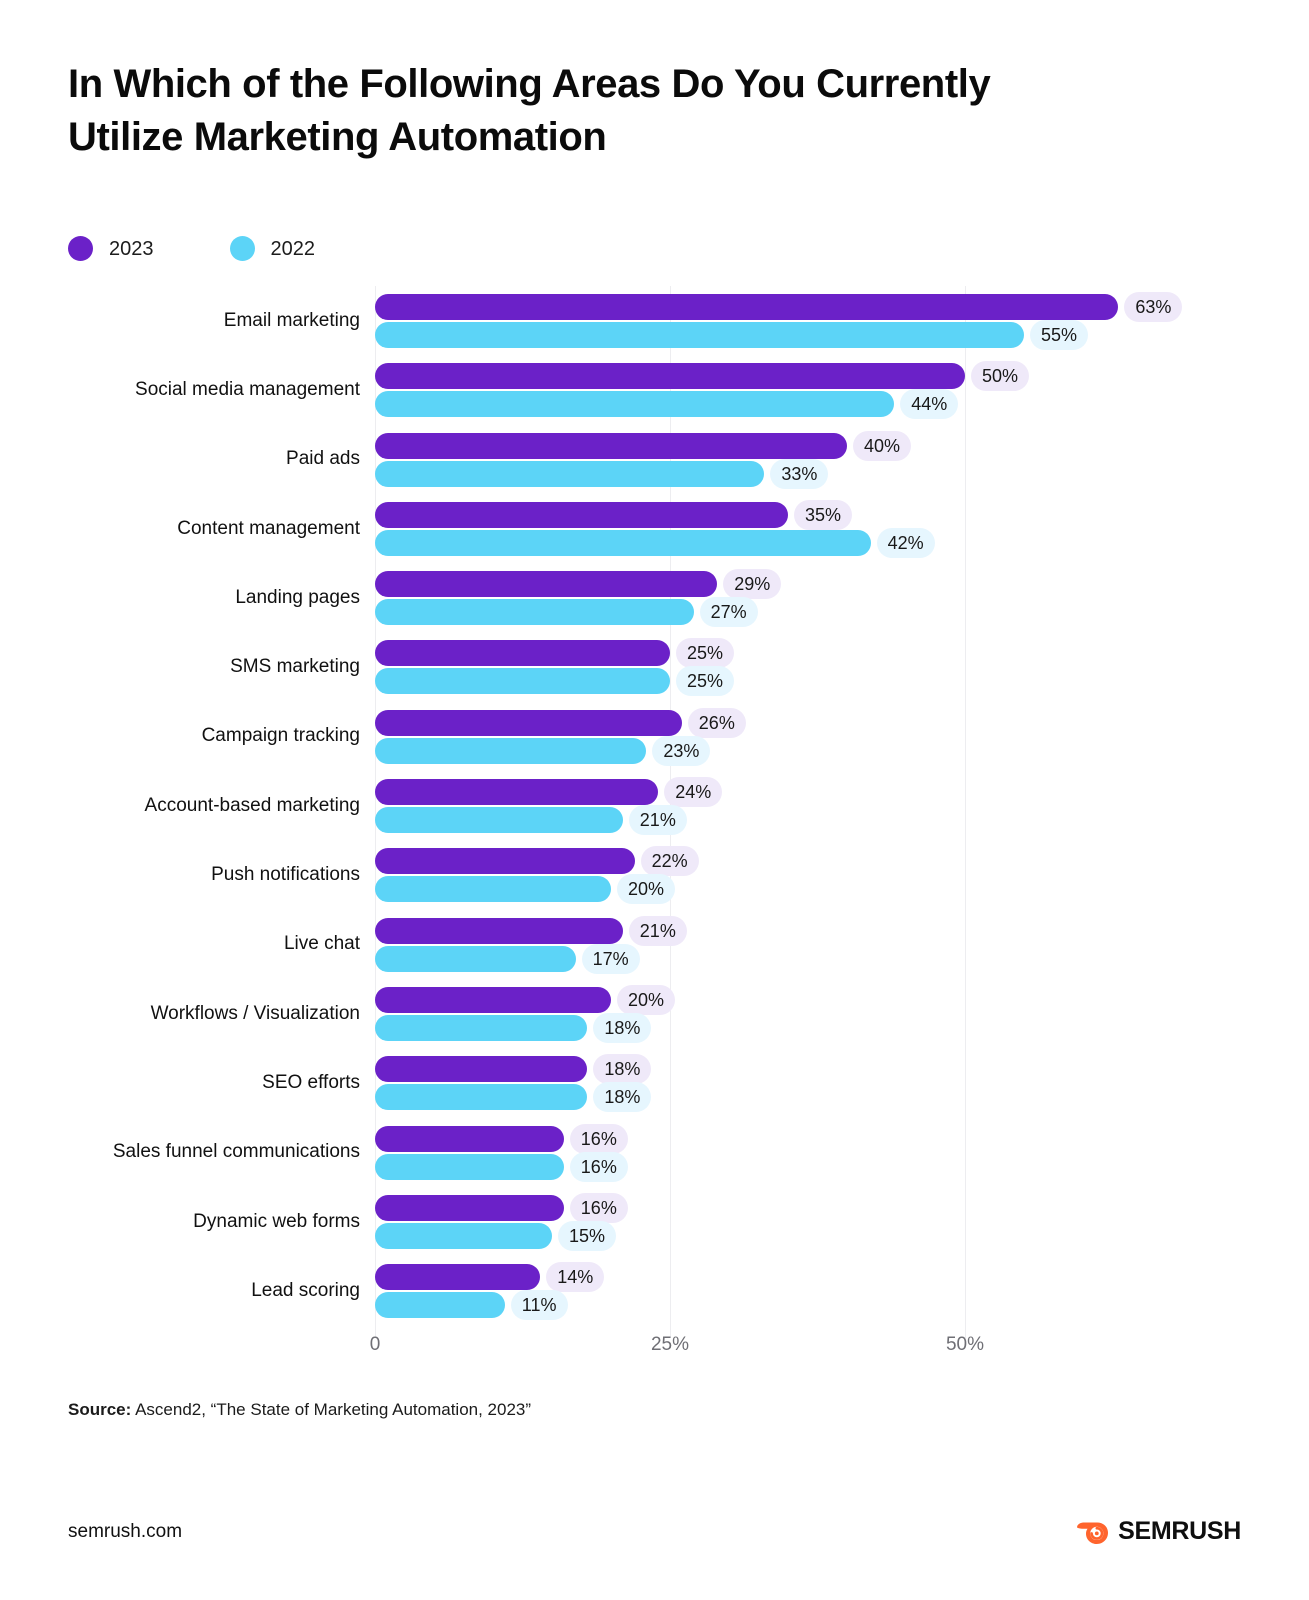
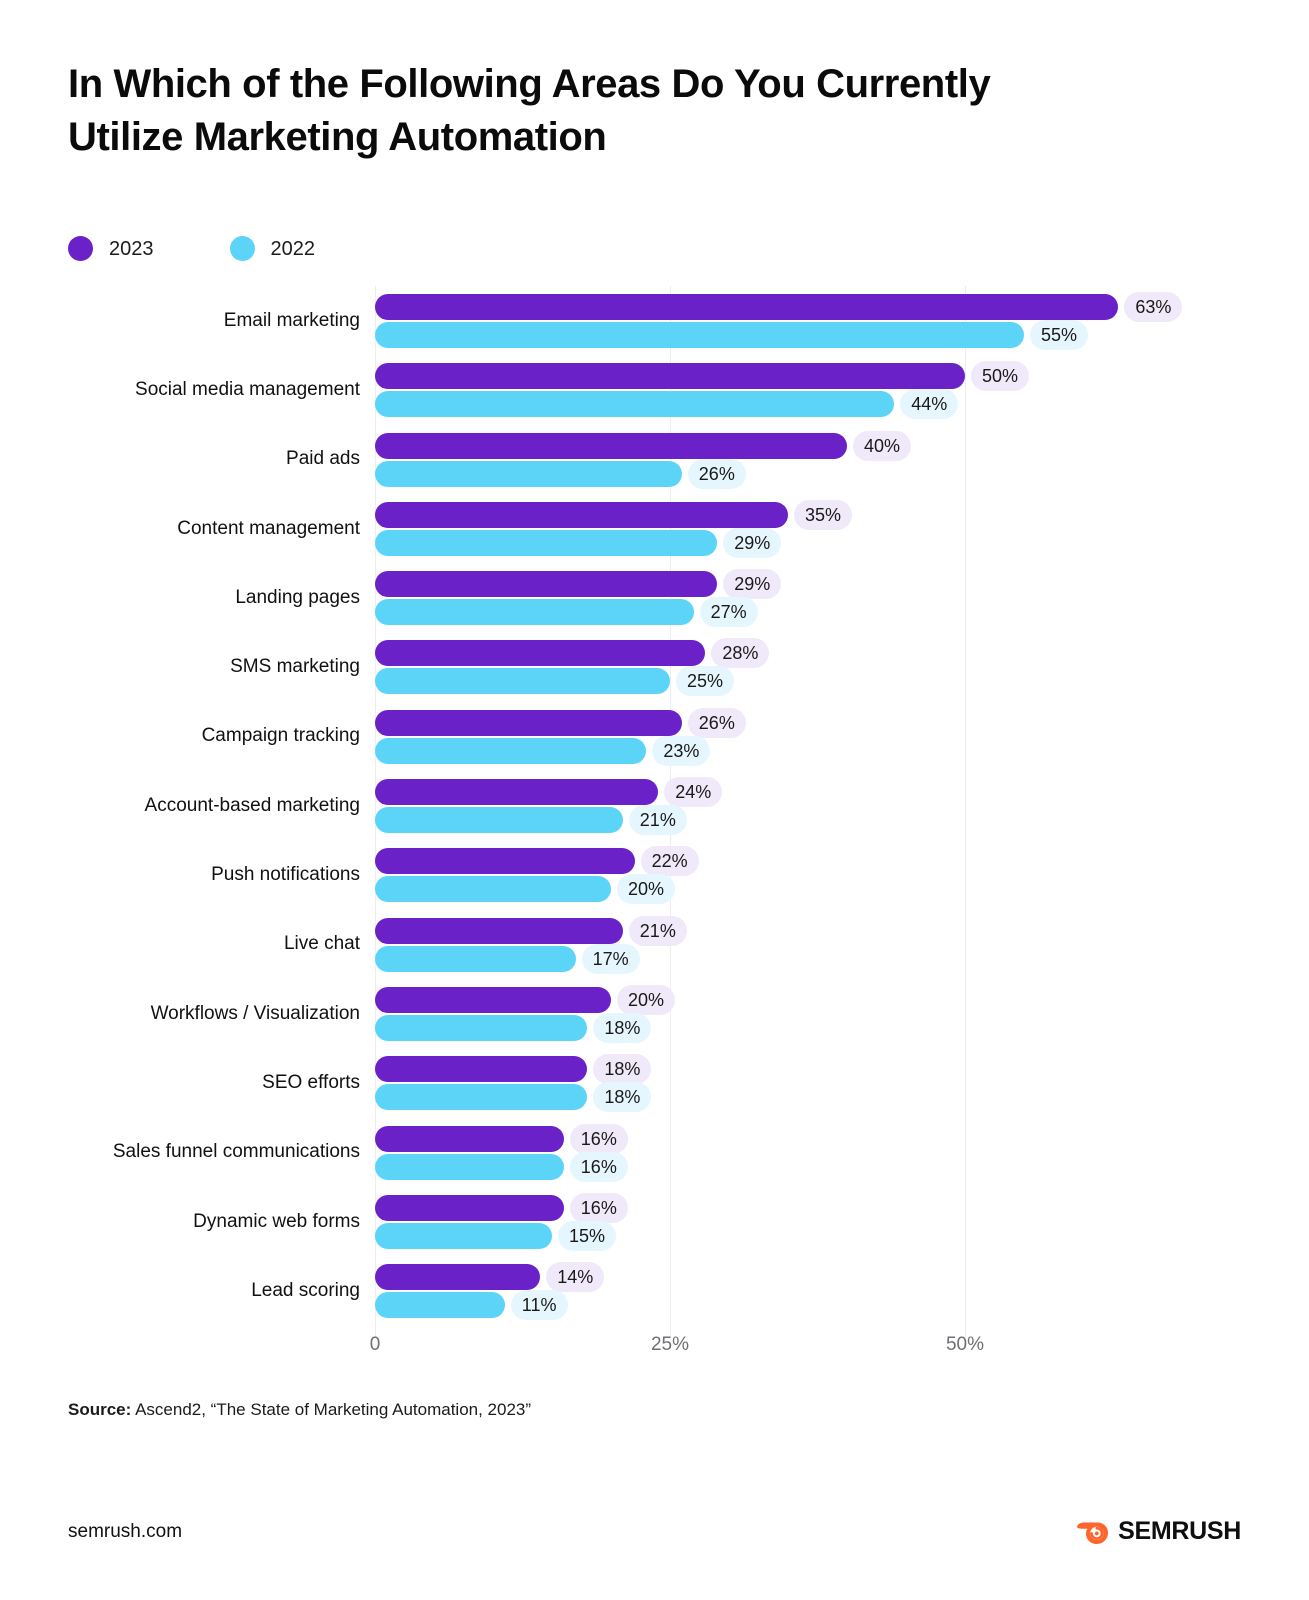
2022/Paid ads: 33% -> 26%
2022/Content management: 42% -> 29%
2023/SMS marketing: 25% -> 28%
